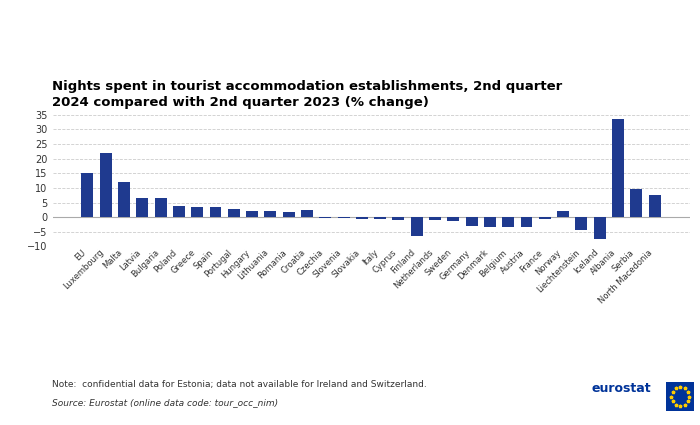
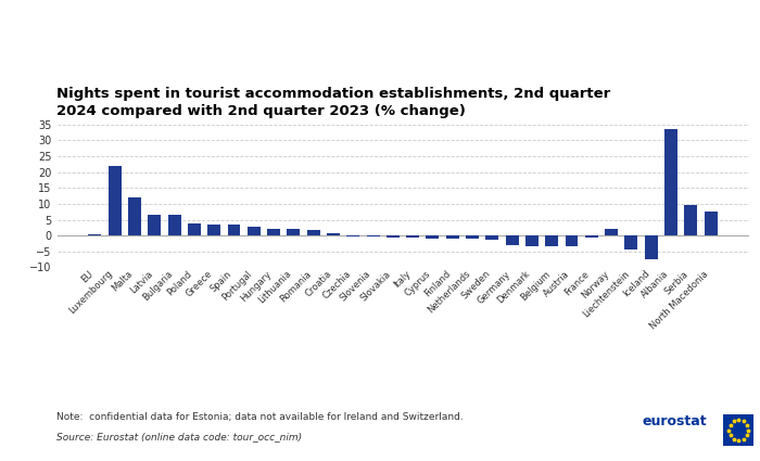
EU: 15.0 -> 0.3
Croatia: 2.5 -> 0.7
Finland: -6.5 -> -0.8
